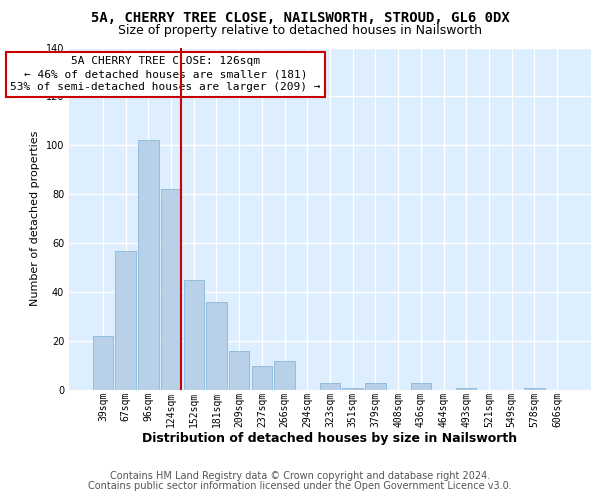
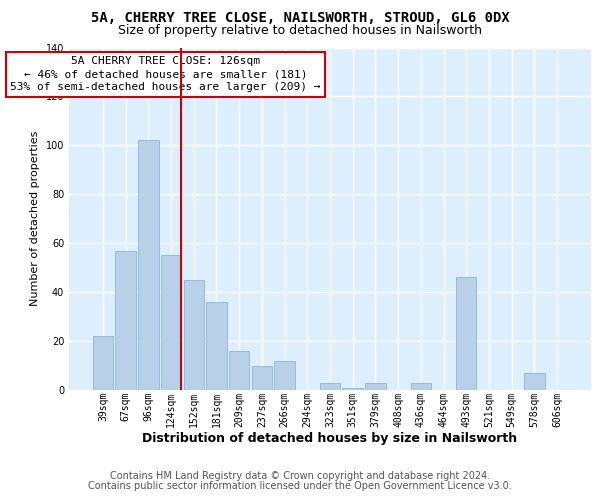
124sqm: 82 -> 55
493sqm: 1 -> 46
578sqm: 1 -> 7
